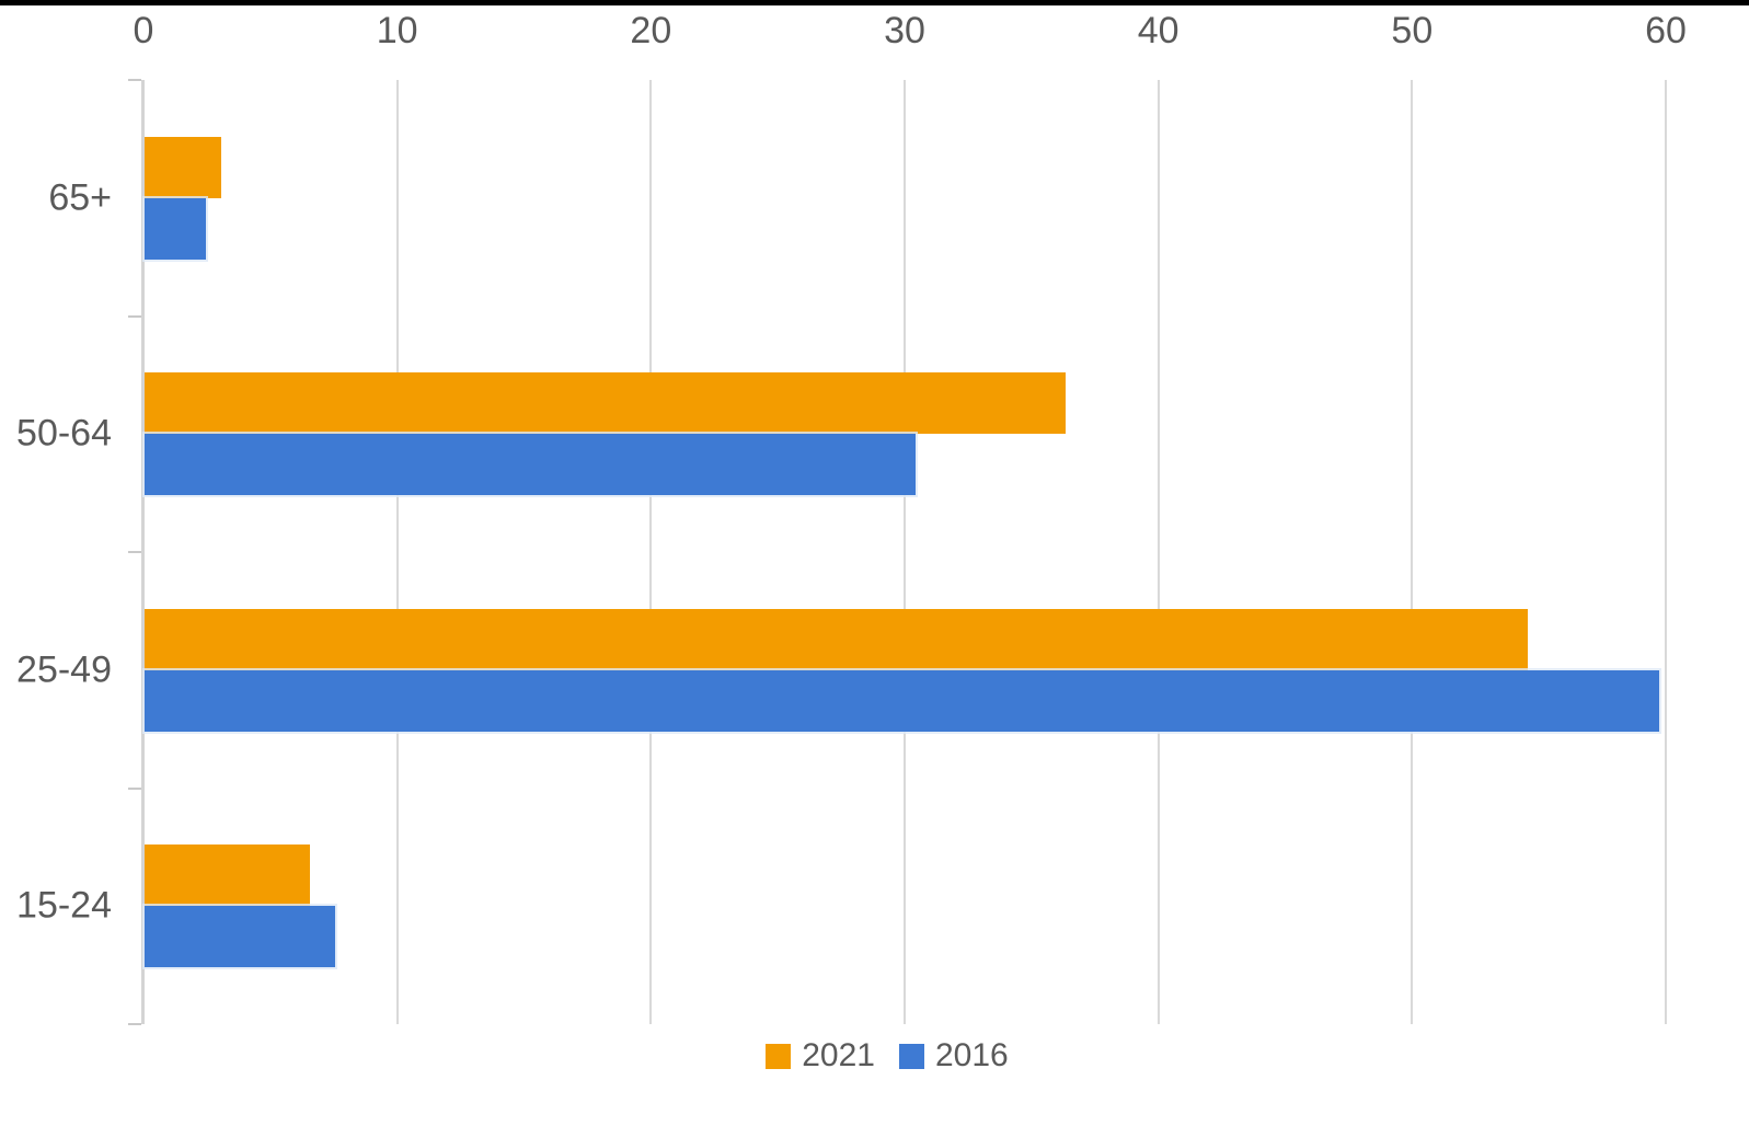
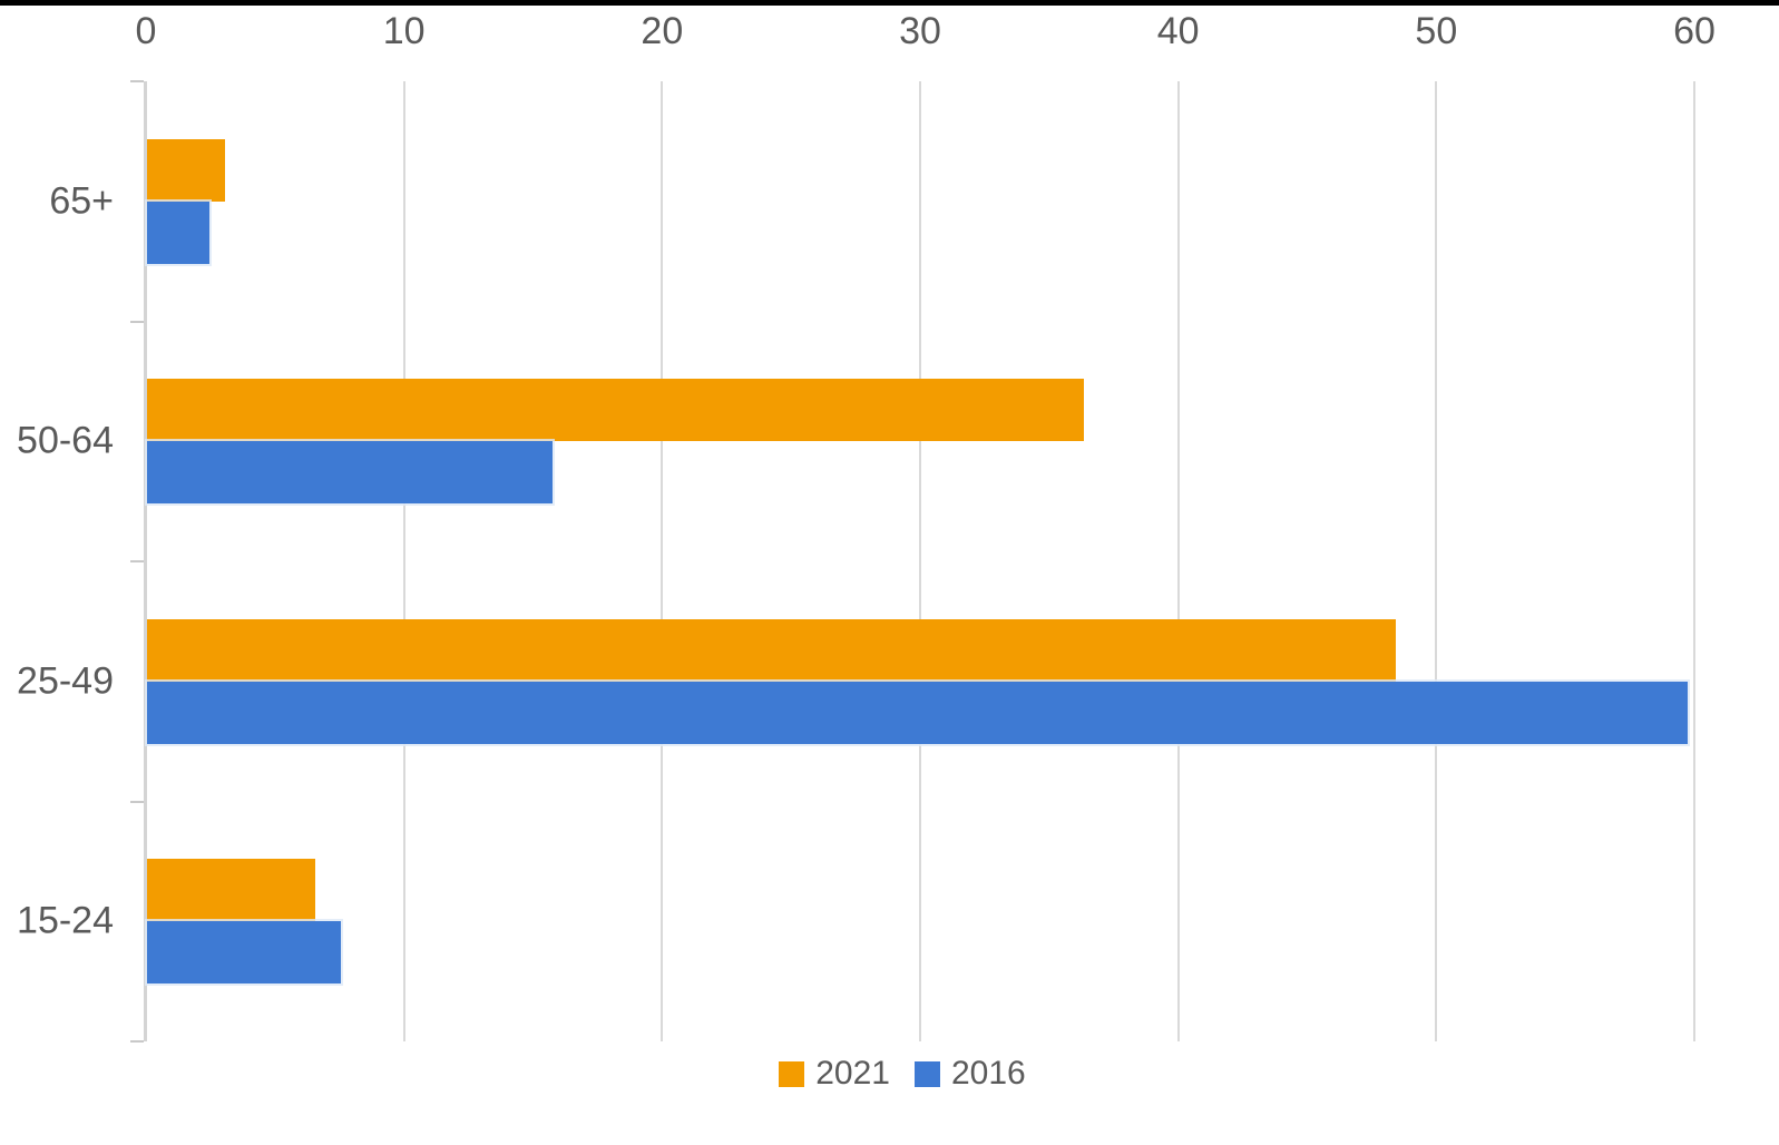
2016/50-64: 30.4 -> 15.7
2021/25-49: 54.5 -> 48.4
